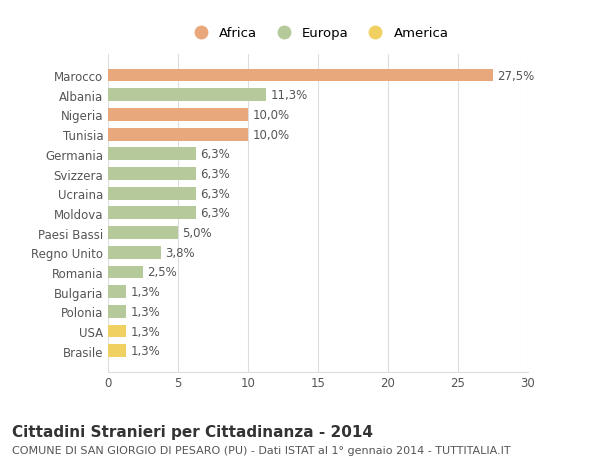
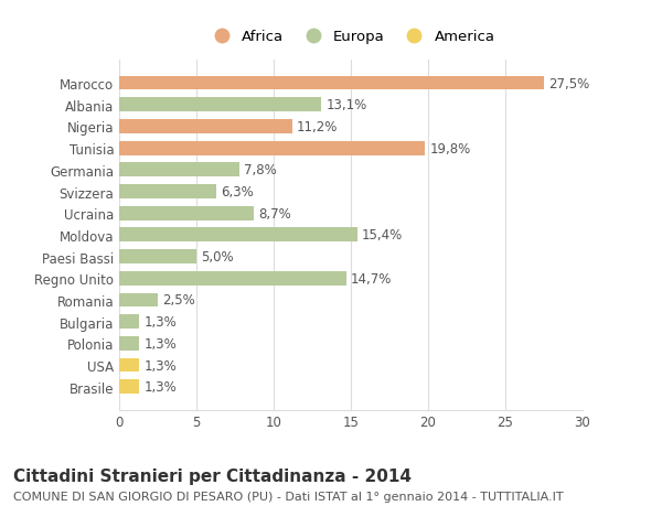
Albania: 11,3% -> 13,1%
Nigeria: 10,0% -> 11,2%
Tunisia: 10,0% -> 19,8%
Germania: 6,3% -> 7,8%
Ucraina: 6,3% -> 8,7%
Moldova: 6,3% -> 15,4%
Regno Unito: 3,8% -> 14,7%
